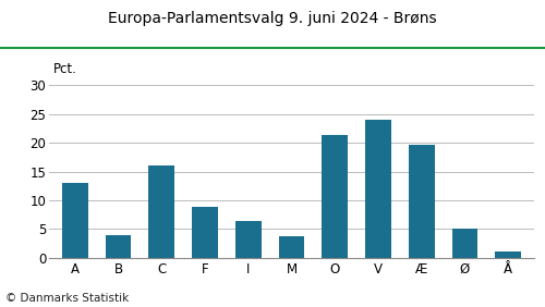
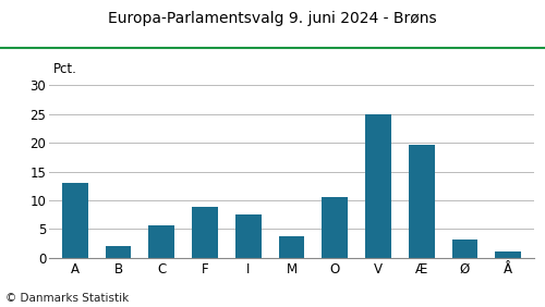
B: 4.0 -> 2.0
C: 16.0 -> 5.7
I: 6.4 -> 7.5
O: 21.4 -> 10.5
V: 24.0 -> 25.0
Ø: 5.0 -> 3.2
